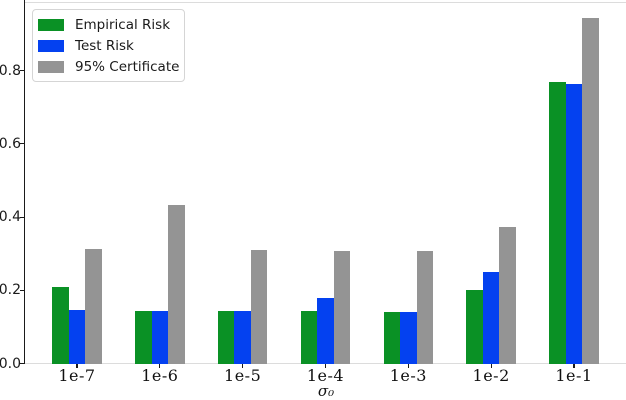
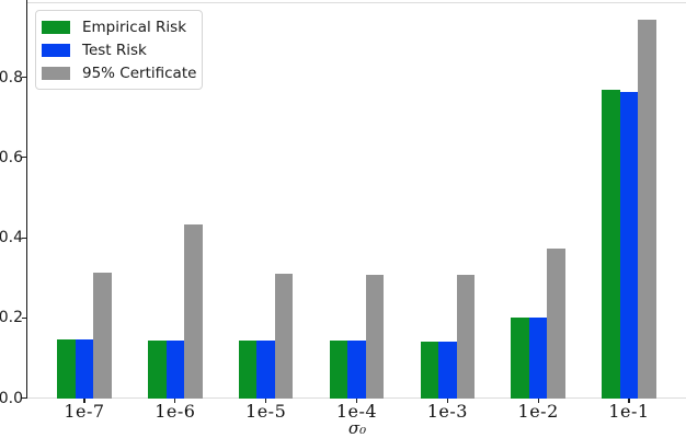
Empirical Risk/1e-7: 0.21 -> 0.14
Test Risk/1e-4: 0.18 -> 0.14
Test Risk/1e-2: 0.25 -> 0.20
